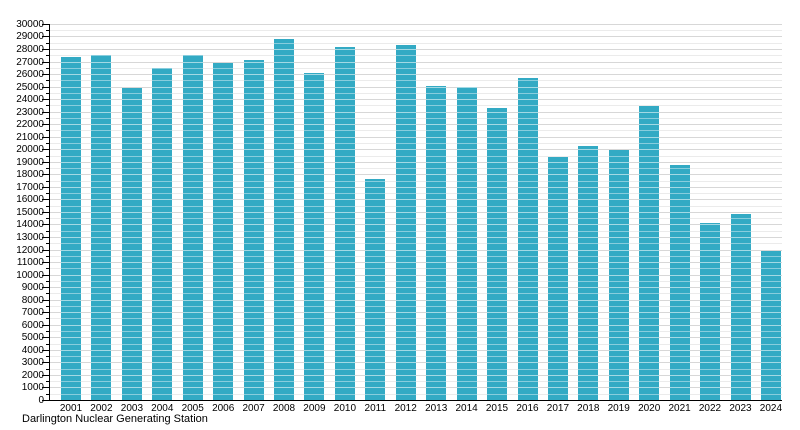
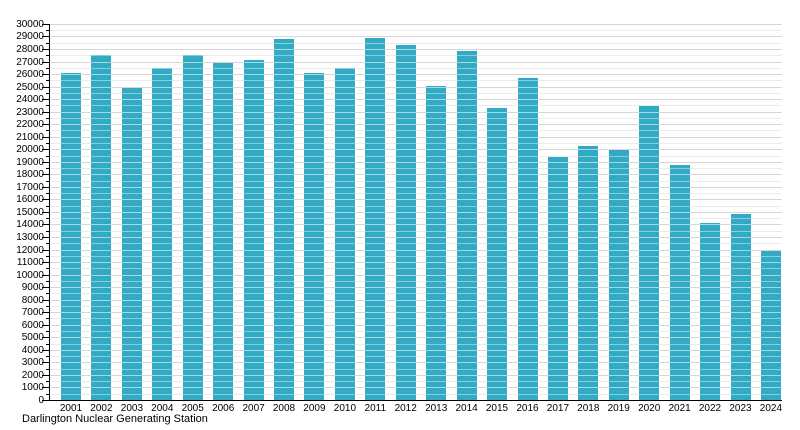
2001: 27400 -> 26200
2010: 28200 -> 26500
2011: 17700 -> 28900
2014: 25000 -> 27900
